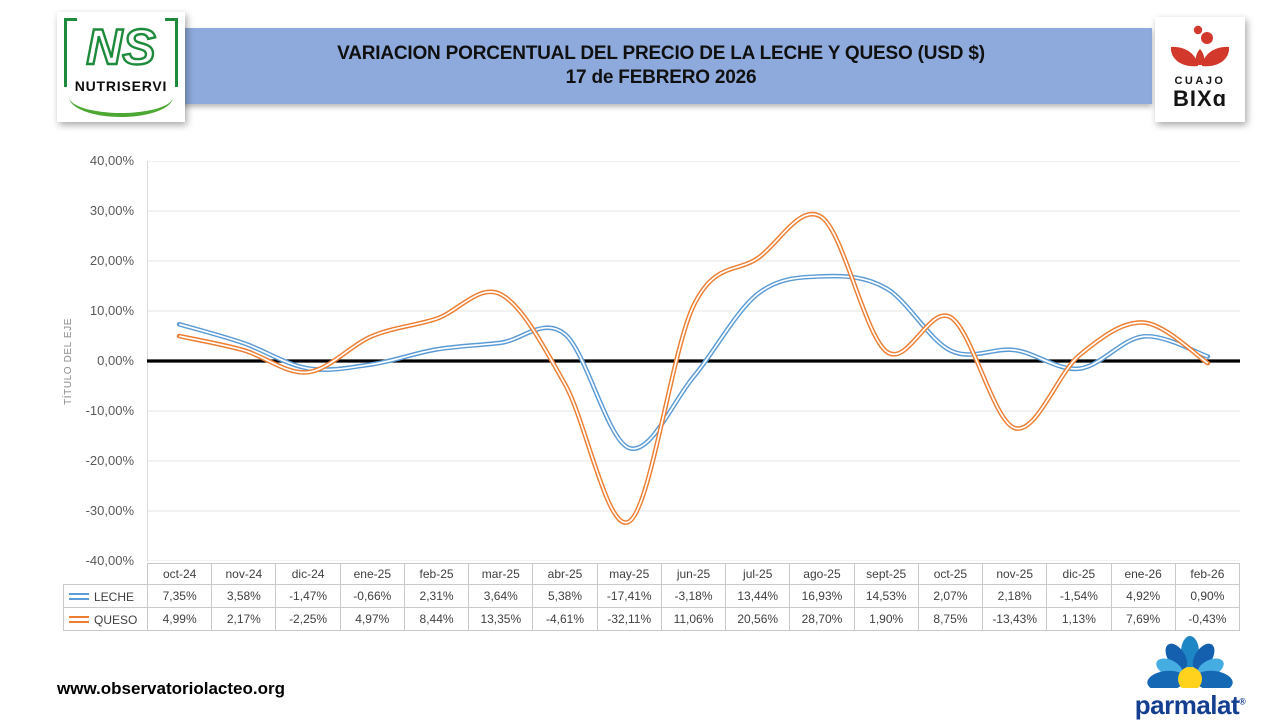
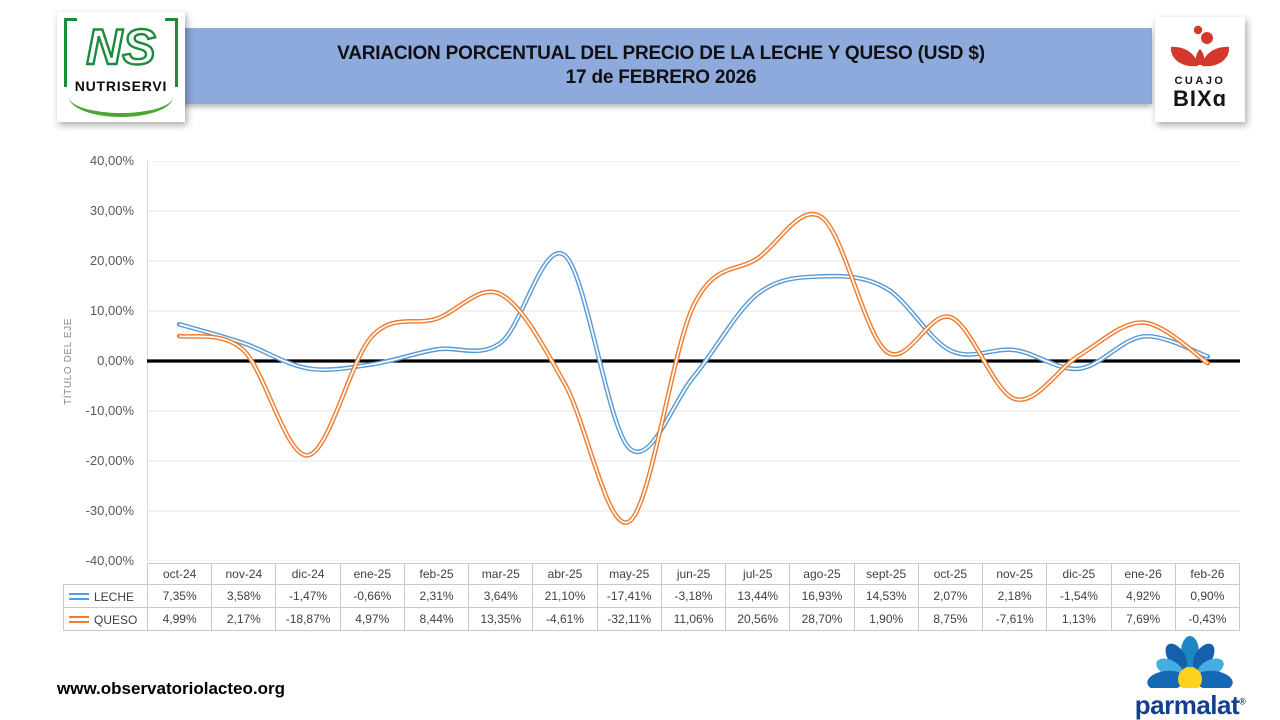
QUESO/dic-24: -2,25% -> -18,87%
LECHE/abr-25: 5,38% -> 21,10%
QUESO/nov-25: -13,43% -> -7,61%
